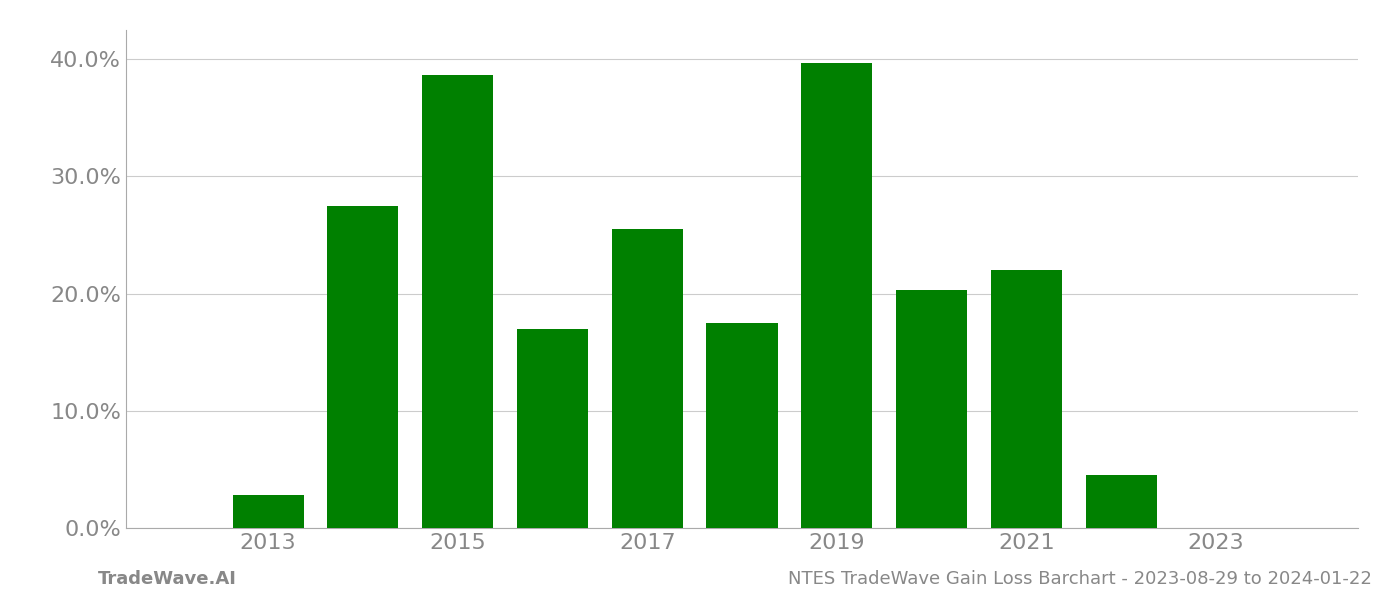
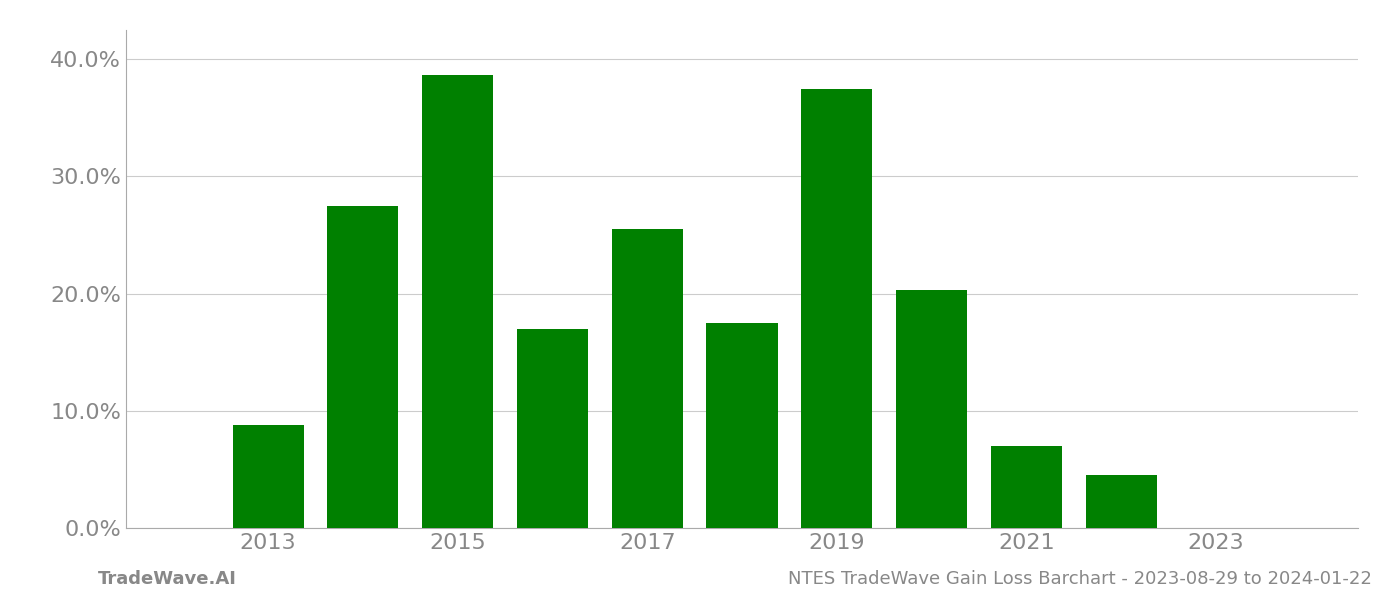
2013: 2.8% -> 8.8%
2019: 39.7% -> 37.5%
2021: 22.0% -> 7.0%
